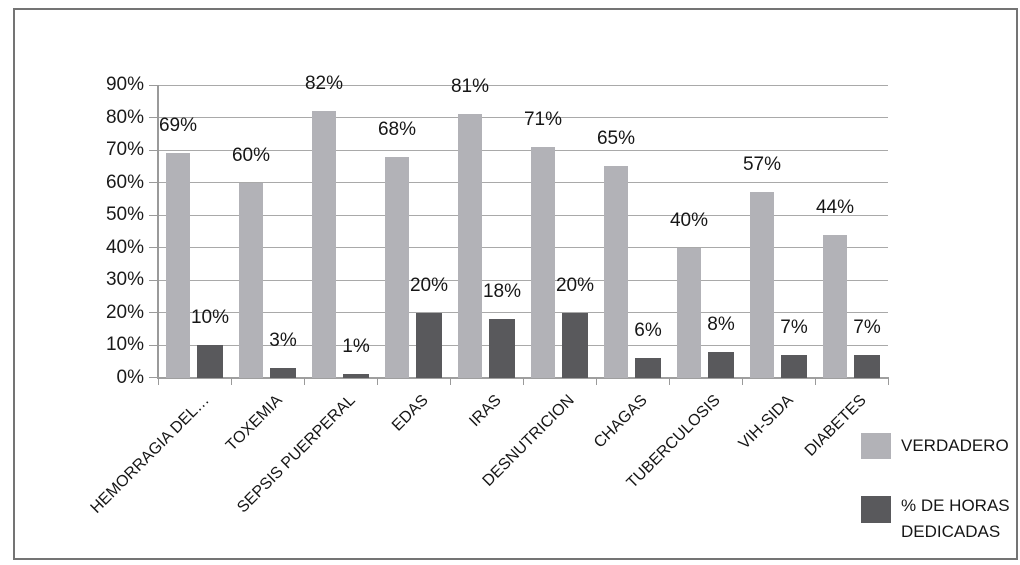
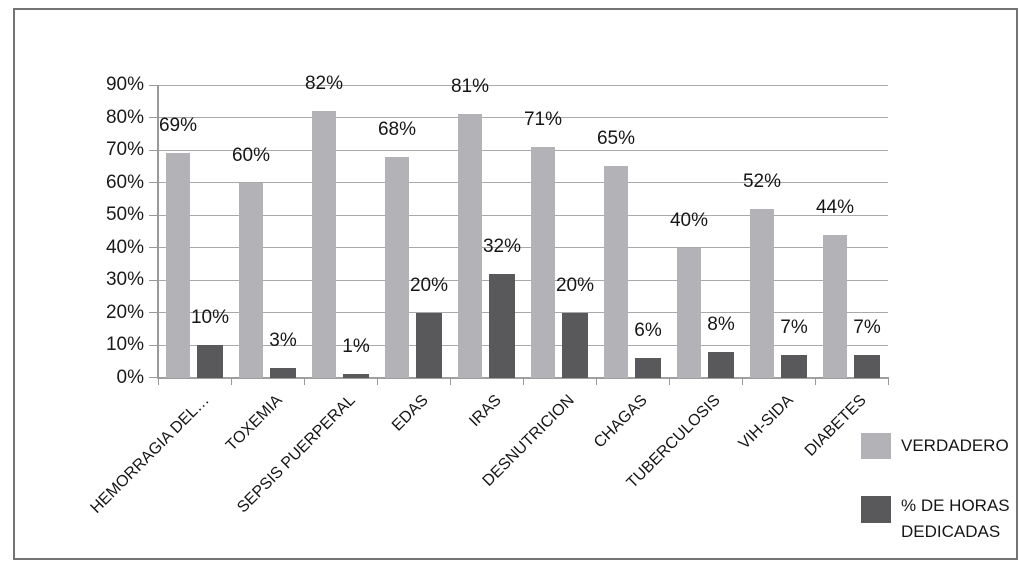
% DE HORAS DEDICADAS/IRAS: 18% -> 32%
VERDADERO/VIH-SIDA: 57% -> 52%
